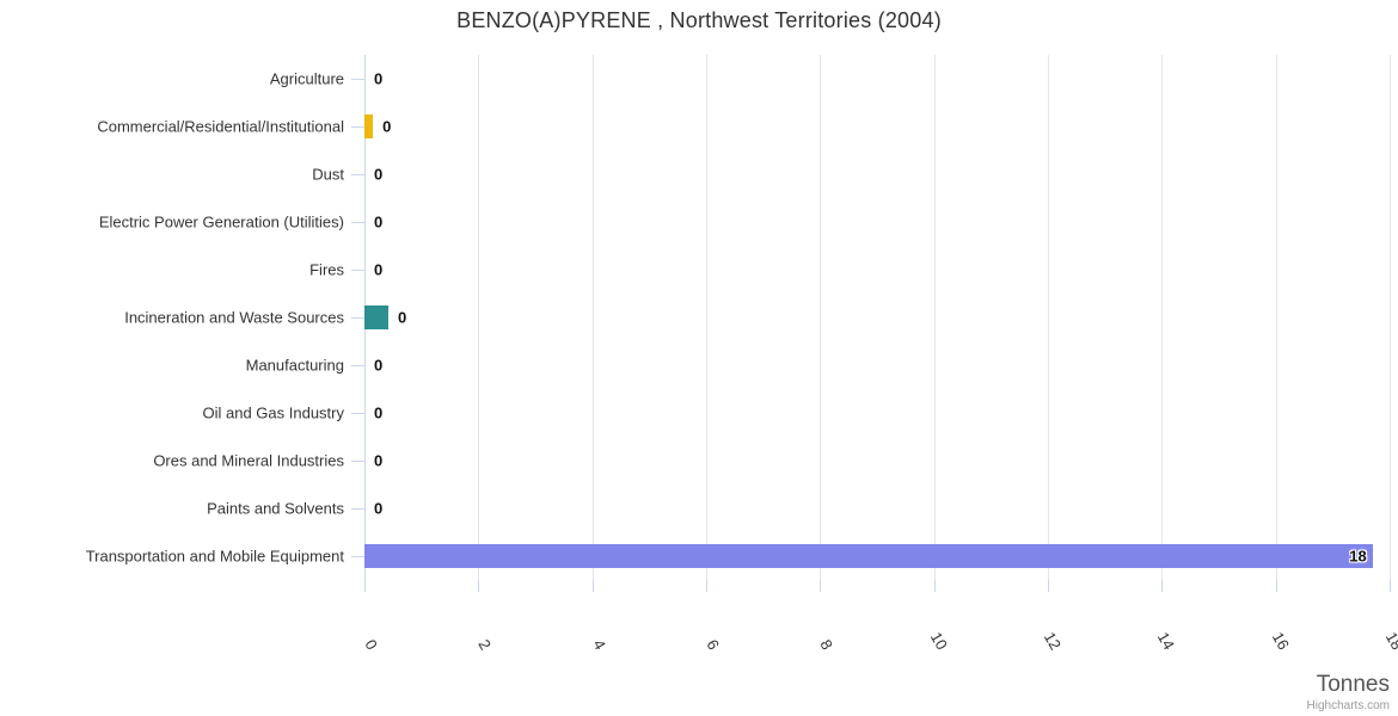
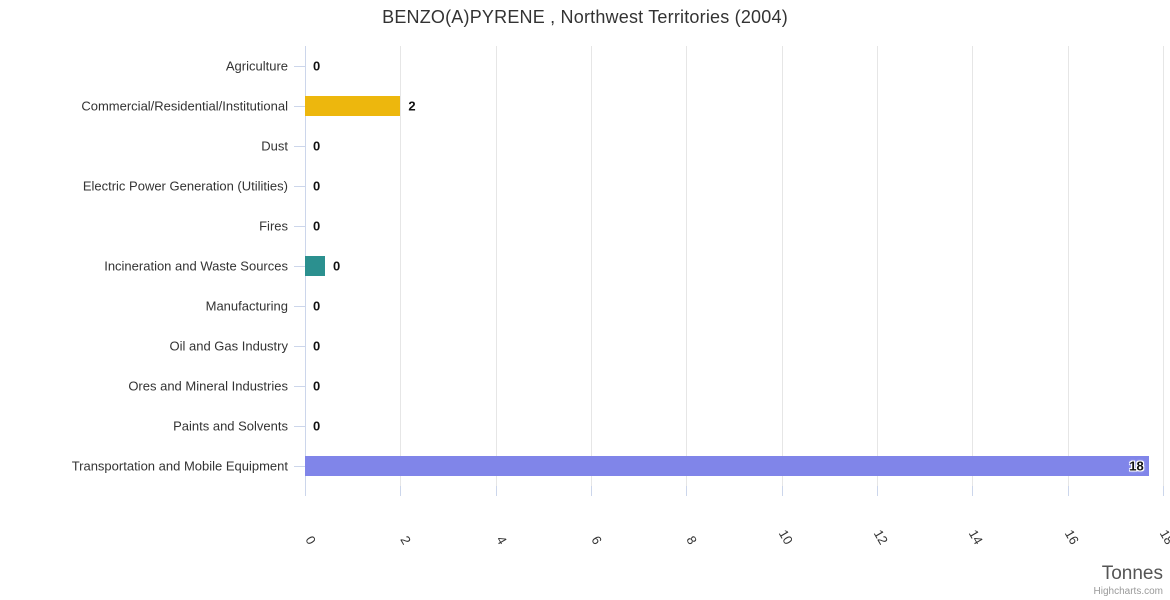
Commercial/Residential/Institutional: 0 -> 2
